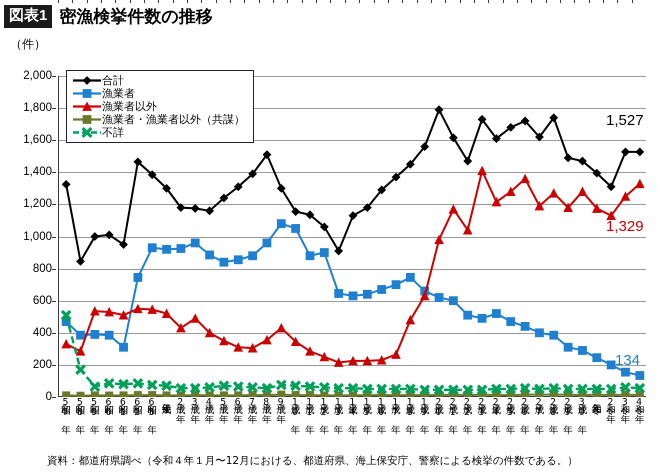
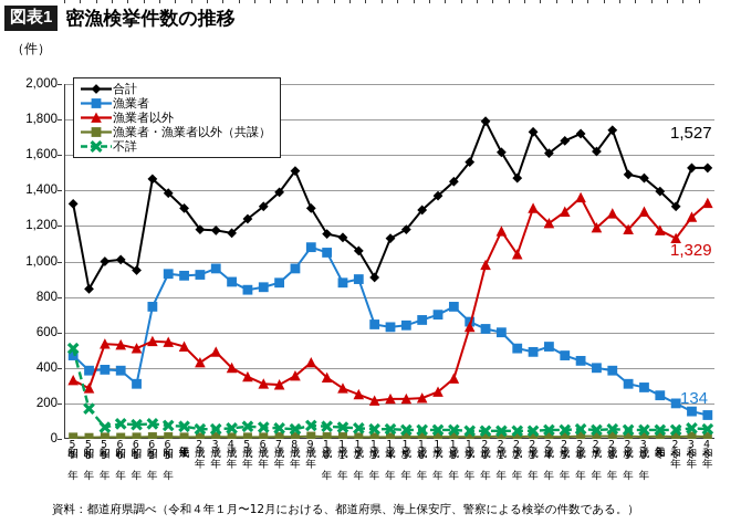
漁業者以外/平成18年: 480 -> 340
漁業者以外/平成23年: 1410 -> 1300
